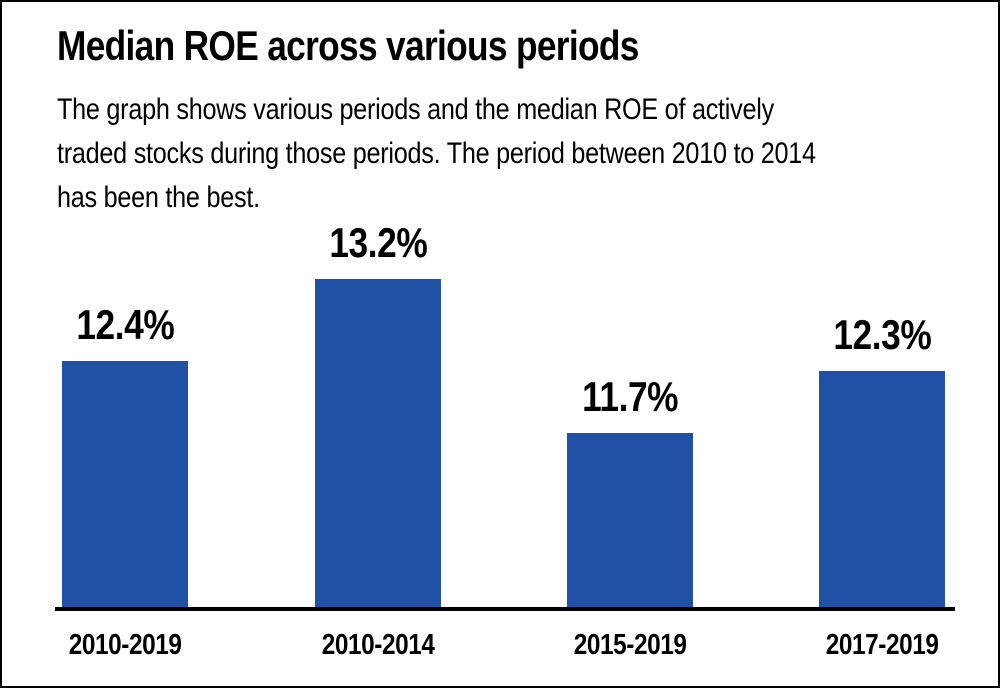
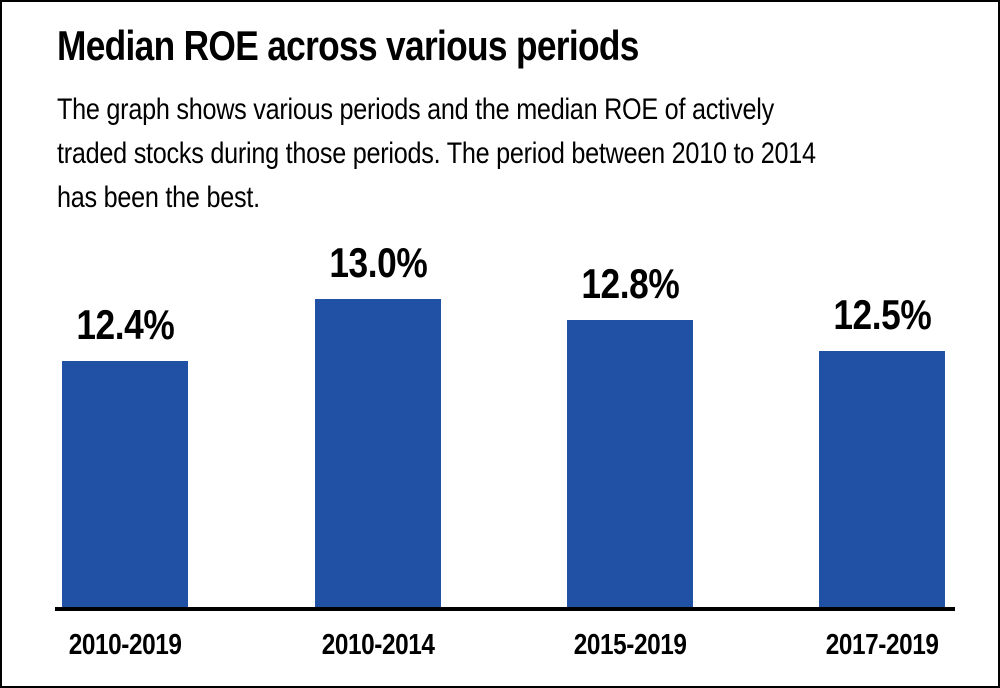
2010-2014: 13.2% -> 13.0%
2015-2019: 11.7% -> 12.8%
2017-2019: 12.3% -> 12.5%
